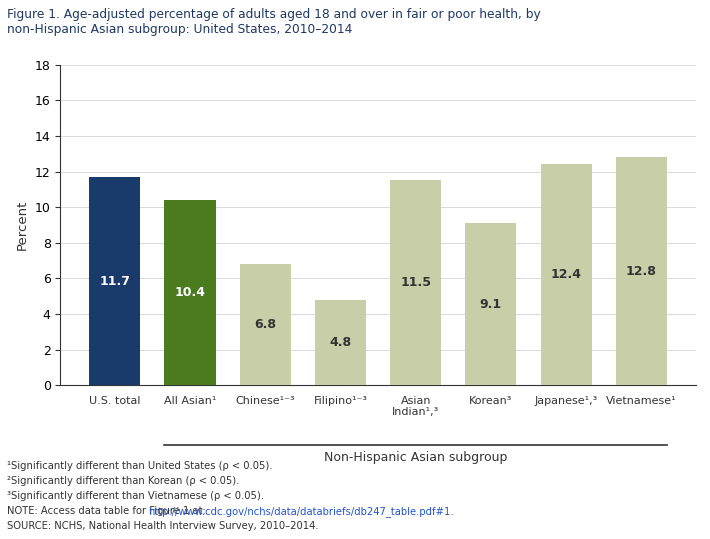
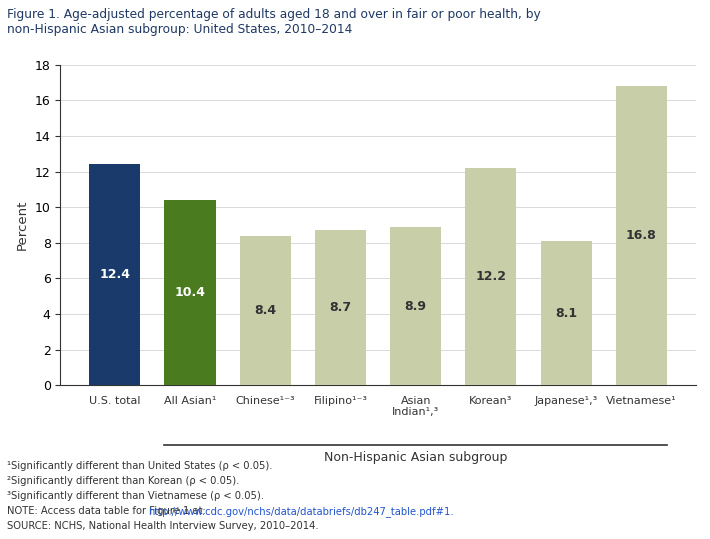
U.S. total: 11.7 -> 12.4
Chinese¹⁻³: 6.8 -> 8.4
Filipino¹⁻³: 4.8 -> 8.7
Asian Indian¹,³: 11.5 -> 8.9
Korean³: 9.1 -> 12.2
Japanese¹,³: 12.4 -> 8.1
Vietnamese¹: 12.8 -> 16.8
